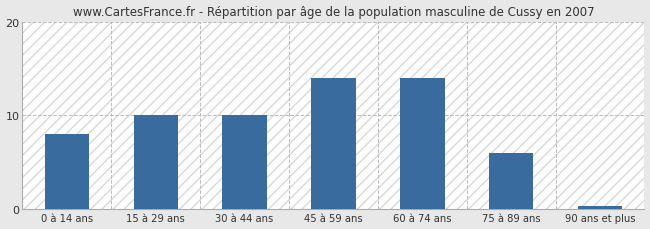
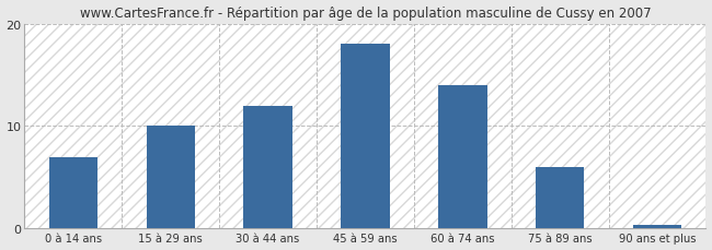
0 à 14 ans: 8.0 -> 7.0
30 à 44 ans: 10.0 -> 12.0
45 à 59 ans: 14.0 -> 18.0
